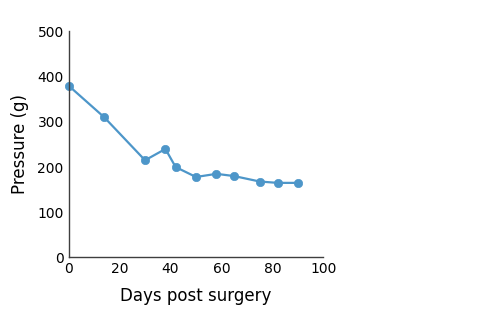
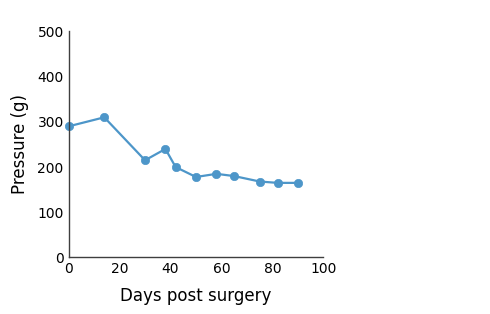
0: 380 -> 290
